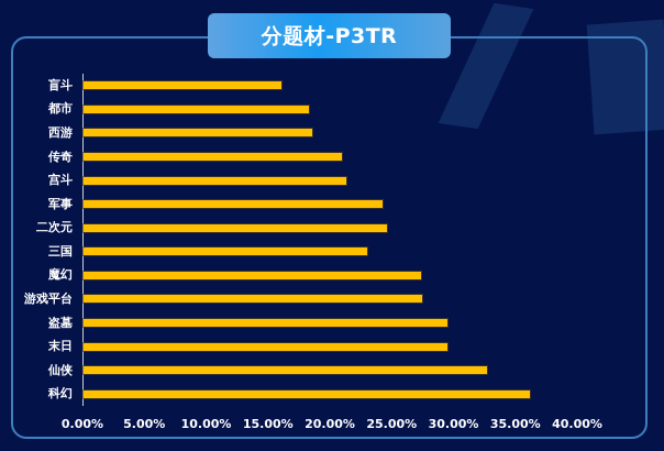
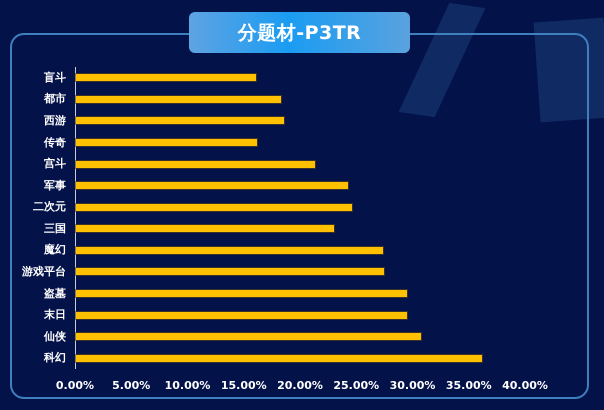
传奇: 20.9% -> 16.1%
仙侠: 32.6% -> 30.7%
